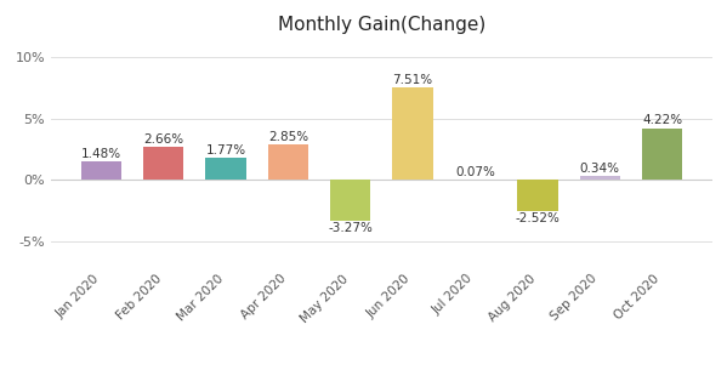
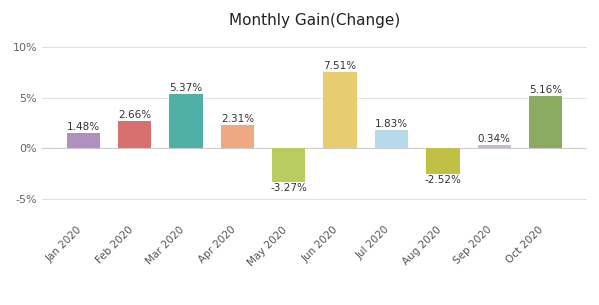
Mar 2020: 1.77% -> 5.37%
Apr 2020: 2.85% -> 2.31%
Jul 2020: 0.07% -> 1.83%
Oct 2020: 4.22% -> 5.16%
